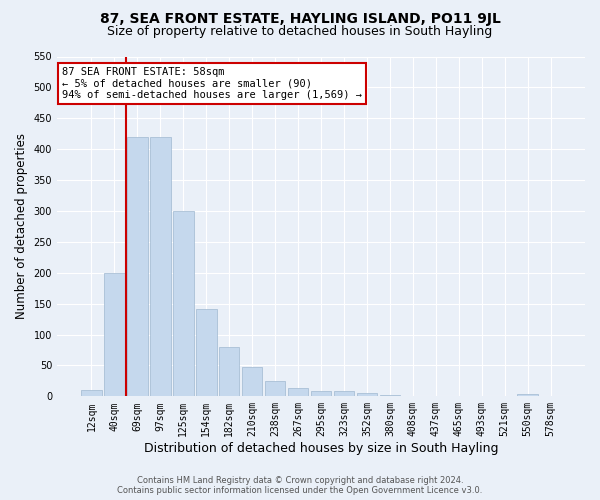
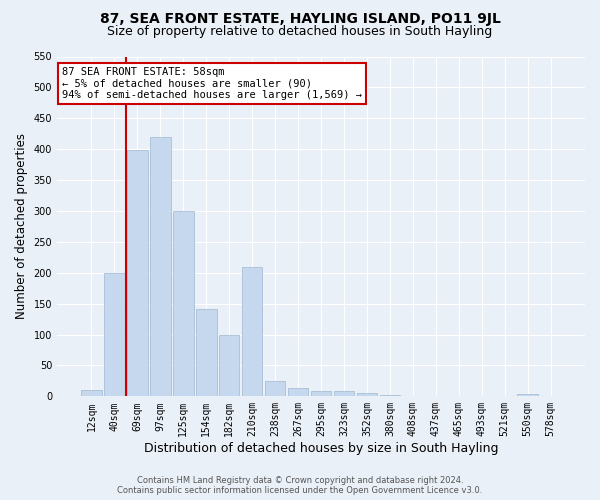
69sqm: 420 -> 398
182sqm: 80 -> 100
210sqm: 48 -> 210
